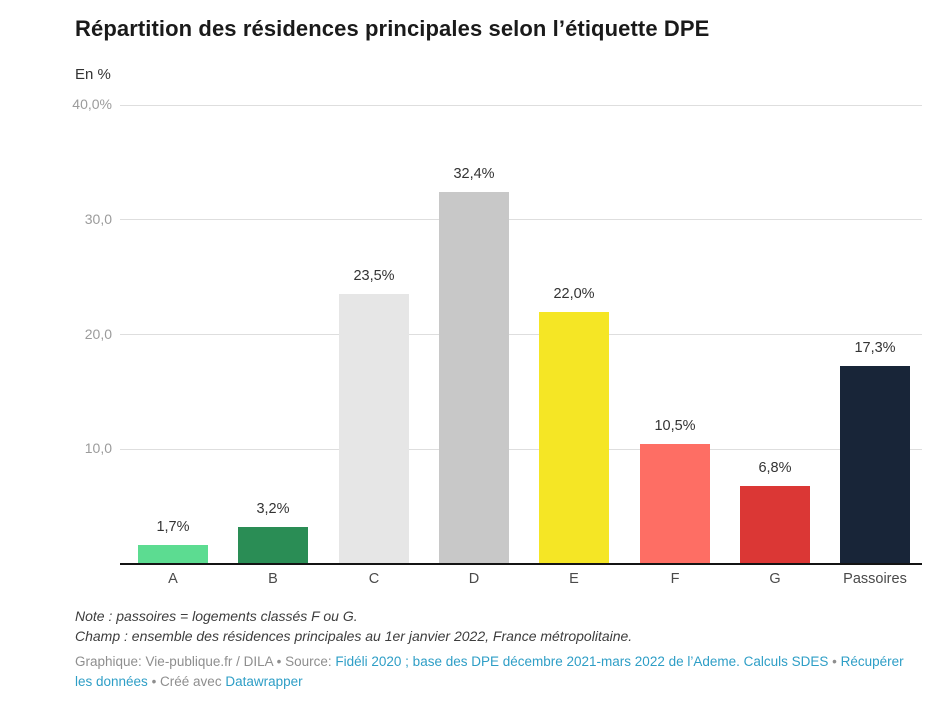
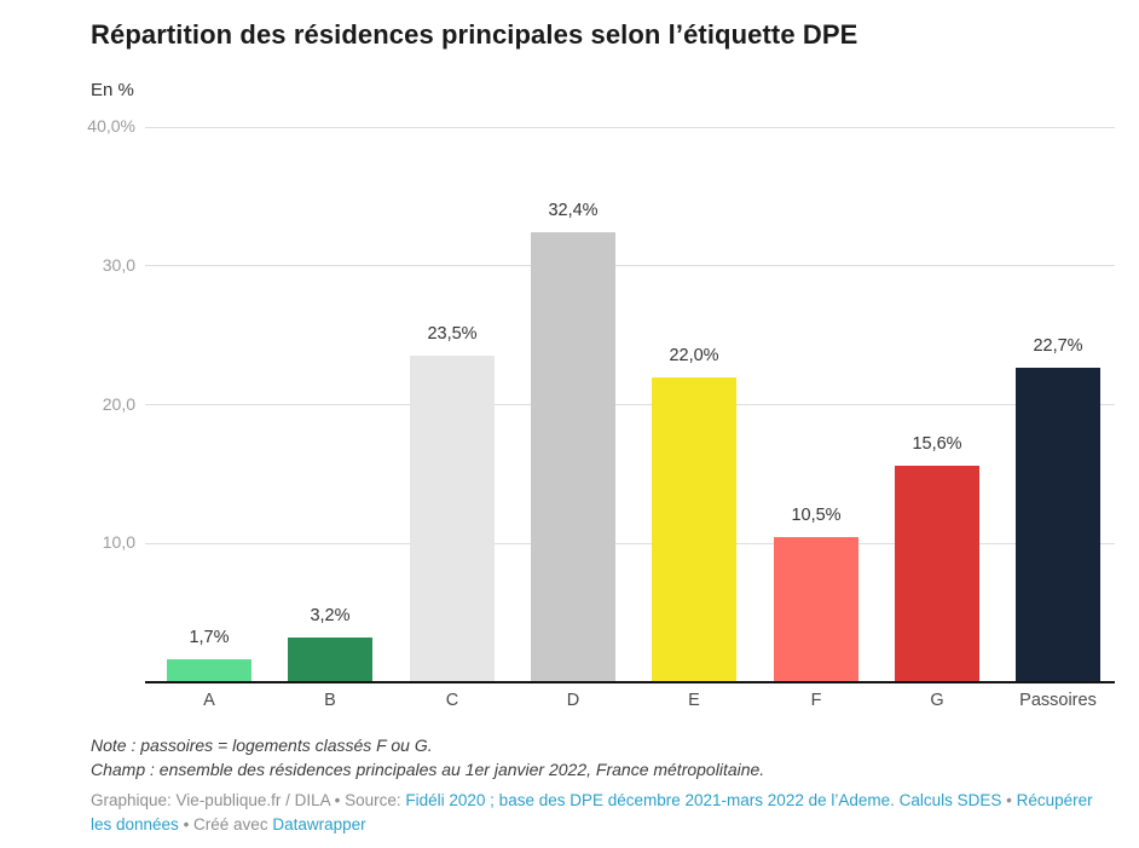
G: 6,8% -> 15,6%
Passoires: 17,3% -> 22,7%
